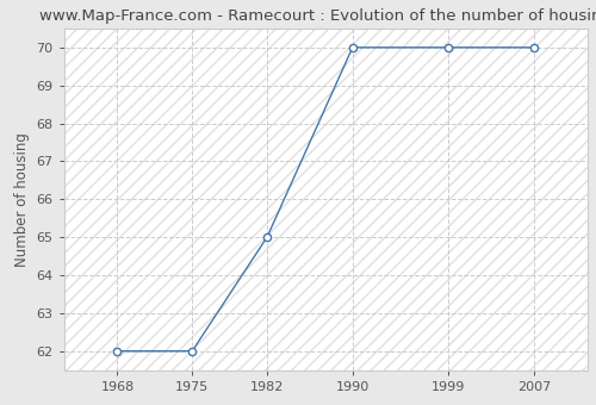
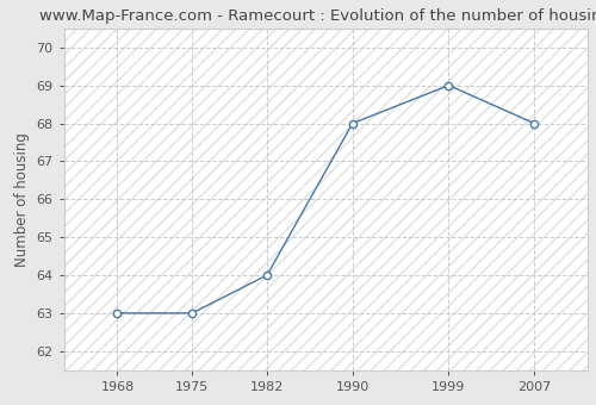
1968: 62 -> 63
1975: 62 -> 63
1982: 65 -> 64
1990: 70 -> 68
1999: 70 -> 69
2007: 70 -> 68
